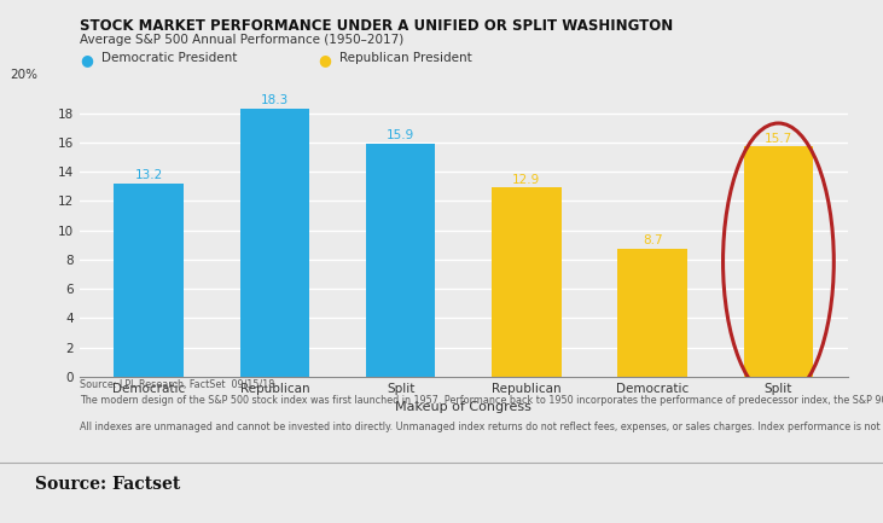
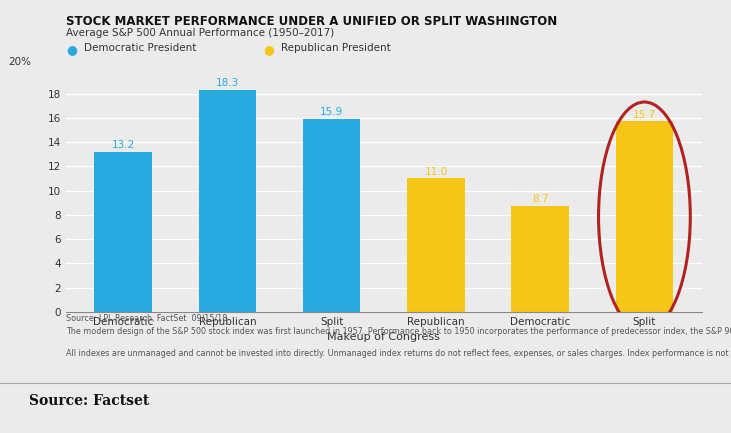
Republican: 12.9 -> 11.0
